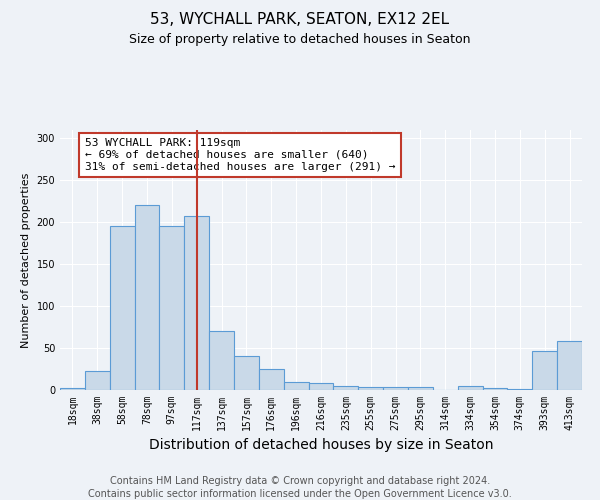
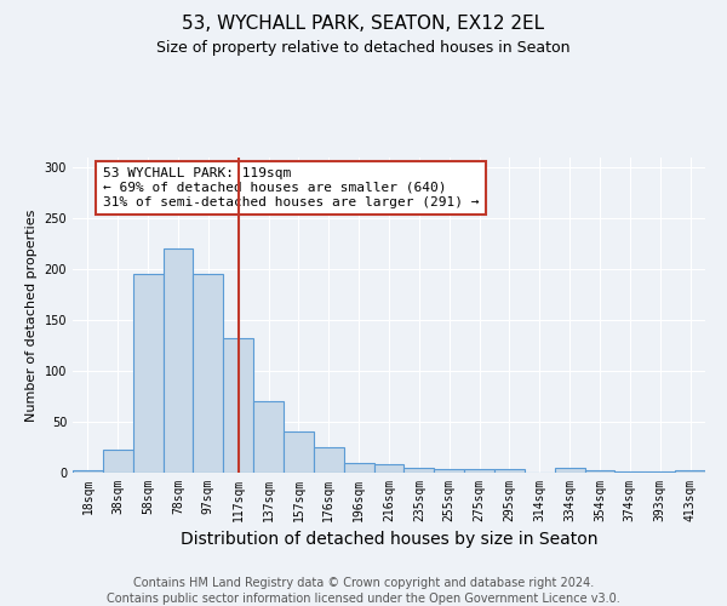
117sqm: 208 -> 132
393sqm: 46 -> 1
413sqm: 58 -> 2
